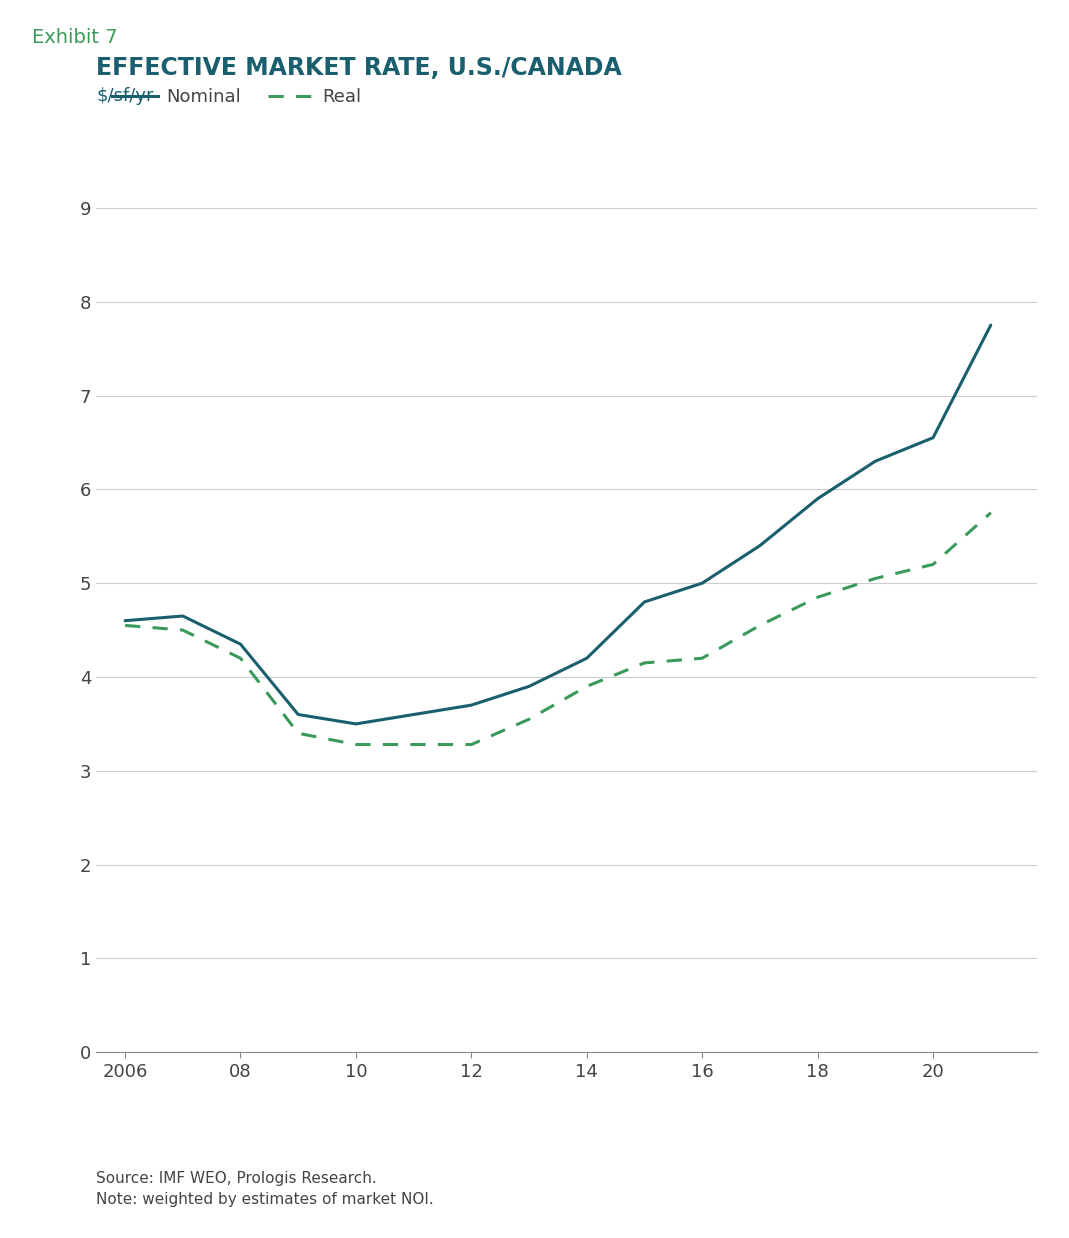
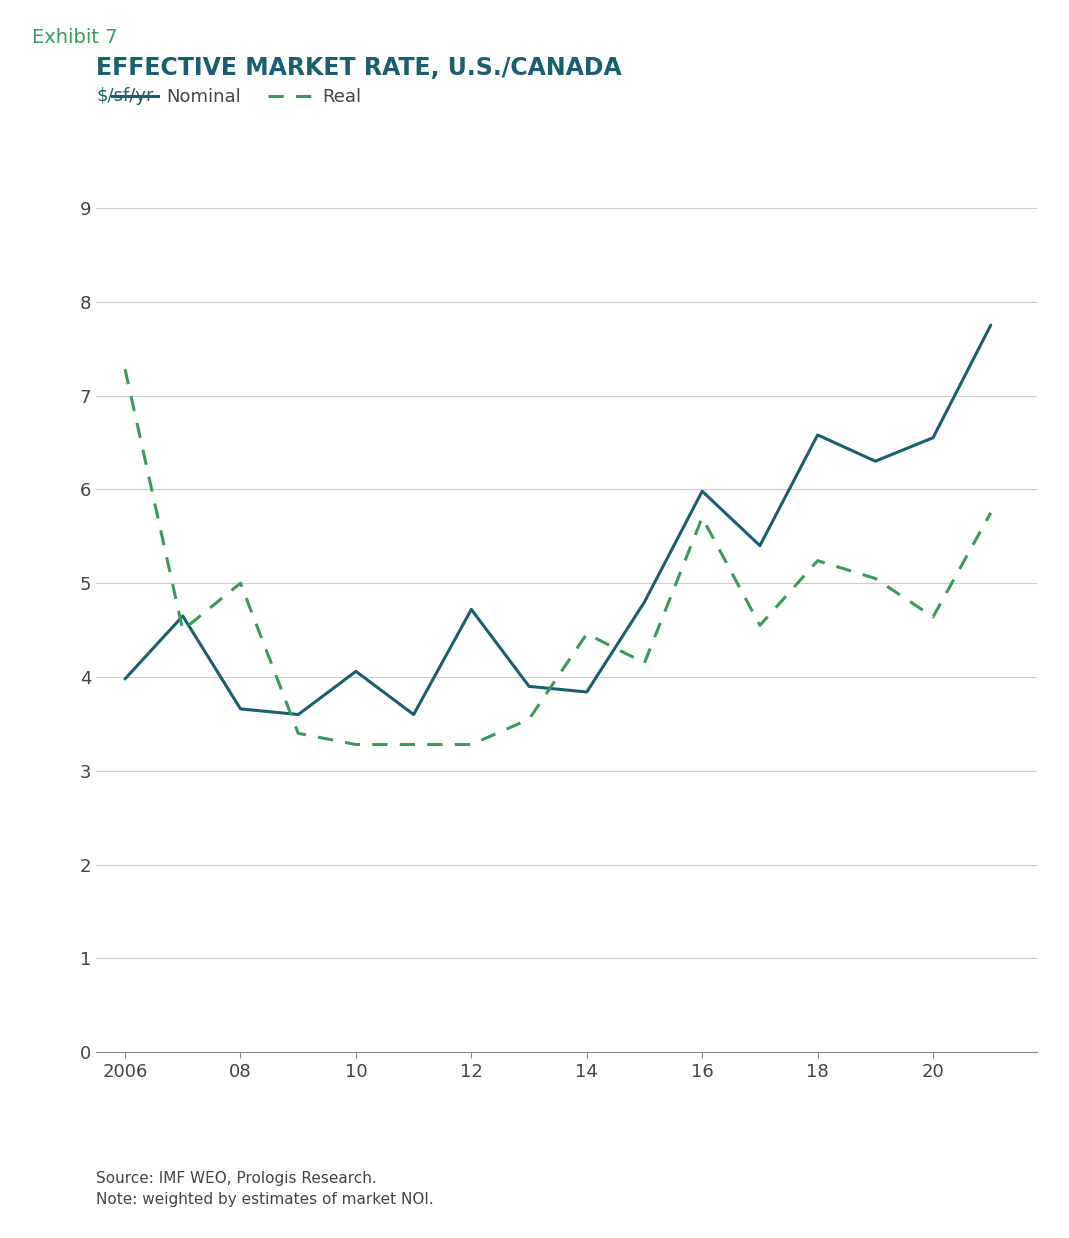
Nominal/2006: 4.60 -> 3.98
Real/2006: 4.55 -> 7.28
Nominal/08: 4.35 -> 3.66
Real/08: 4.20 -> 5.00
Nominal/10: 3.50 -> 4.06
Nominal/12: 3.70 -> 4.72
Nominal/14: 4.20 -> 3.84
Real/14: 3.90 -> 4.46
Nominal/16: 5.00 -> 5.98
Real/16: 4.20 -> 5.70
Nominal/18: 5.90 -> 6.58
Real/18: 4.85 -> 5.24
Real/20: 5.20 -> 4.64
